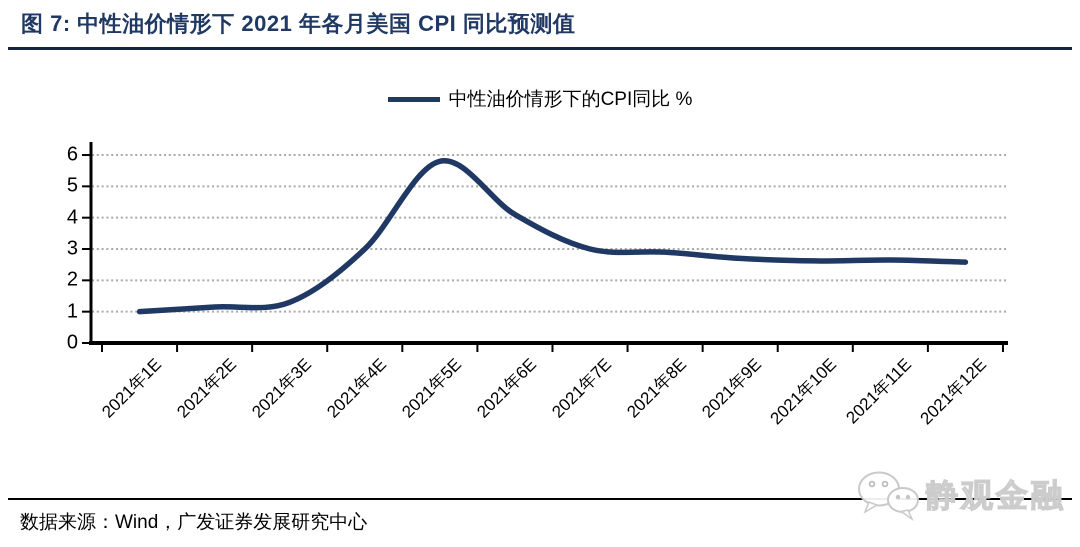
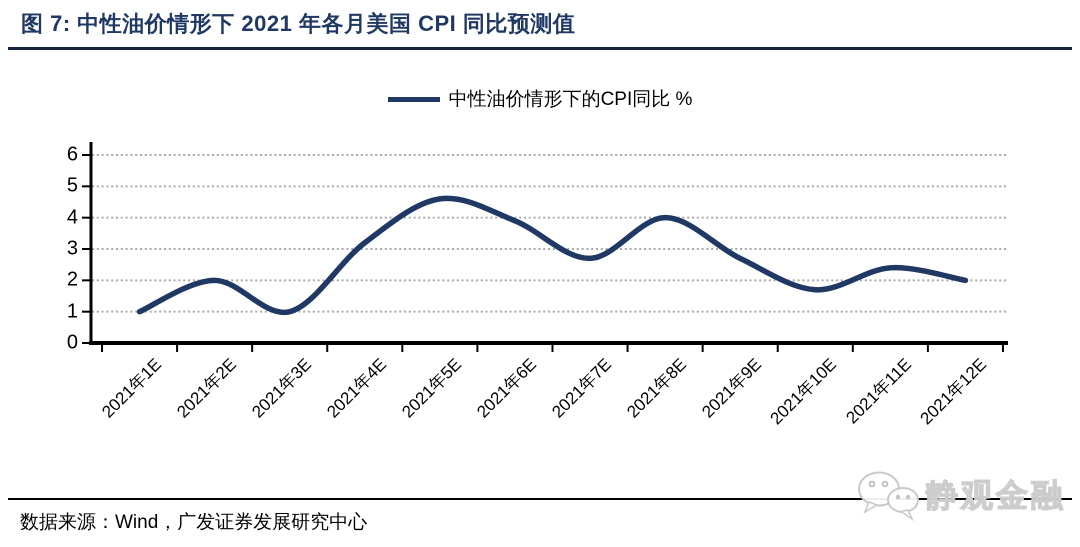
2021年2E: 1.1 -> 2.0
2021年3E: 1.3 -> 1.0
2021年4E: 3.0 -> 3.2
2021年5E: 5.8 -> 4.6
2021年6E: 4.1 -> 3.9
2021年7E: 3.0 -> 2.7
2021年8E: 2.9 -> 4.0
2021年10E: 2.6 -> 1.7
2021年11E: 2.6 -> 2.4
2021年12E: 2.6 -> 2.0
